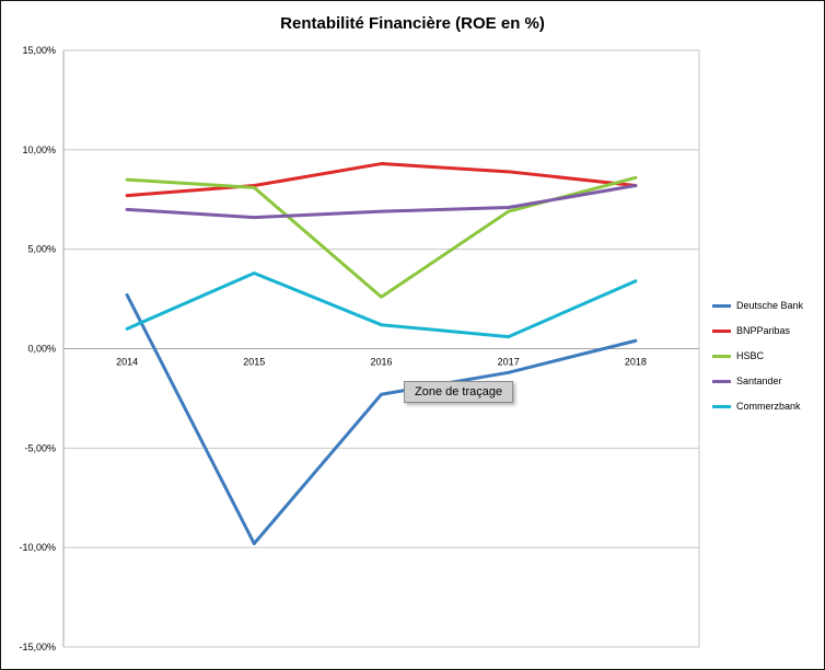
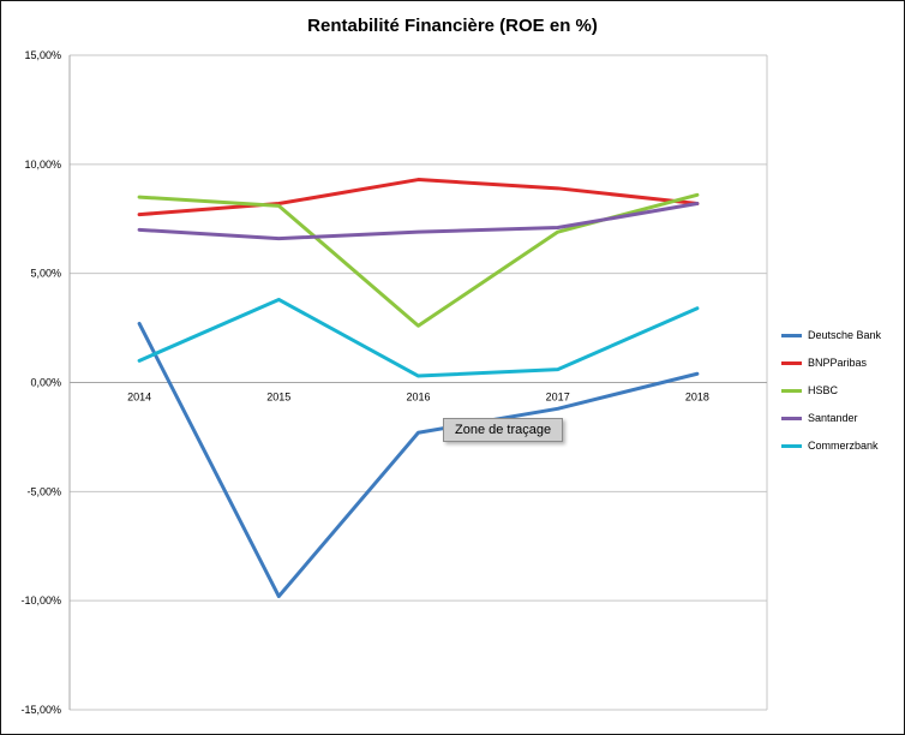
Commerzbank/2016: 1,2% -> 0,3%
